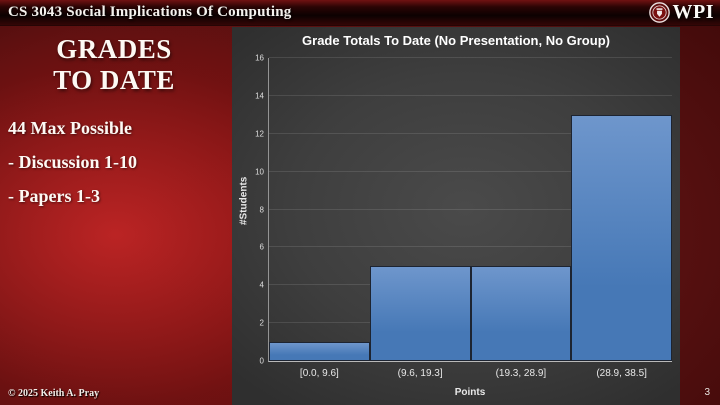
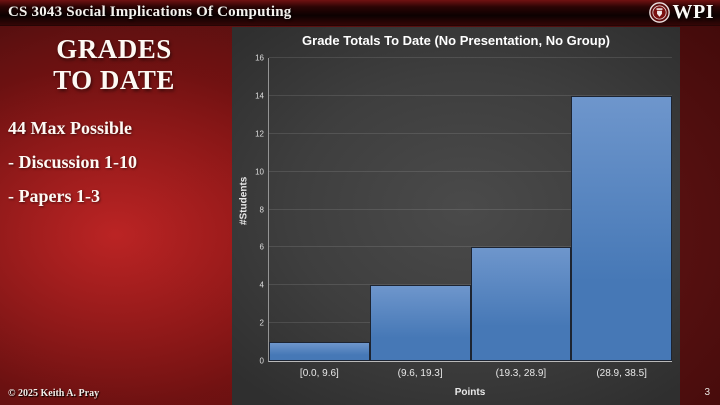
(9.6, 19.3]: 5 -> 4
(19.3, 28.9]: 5 -> 6
(28.9, 38.5]: 13 -> 14
